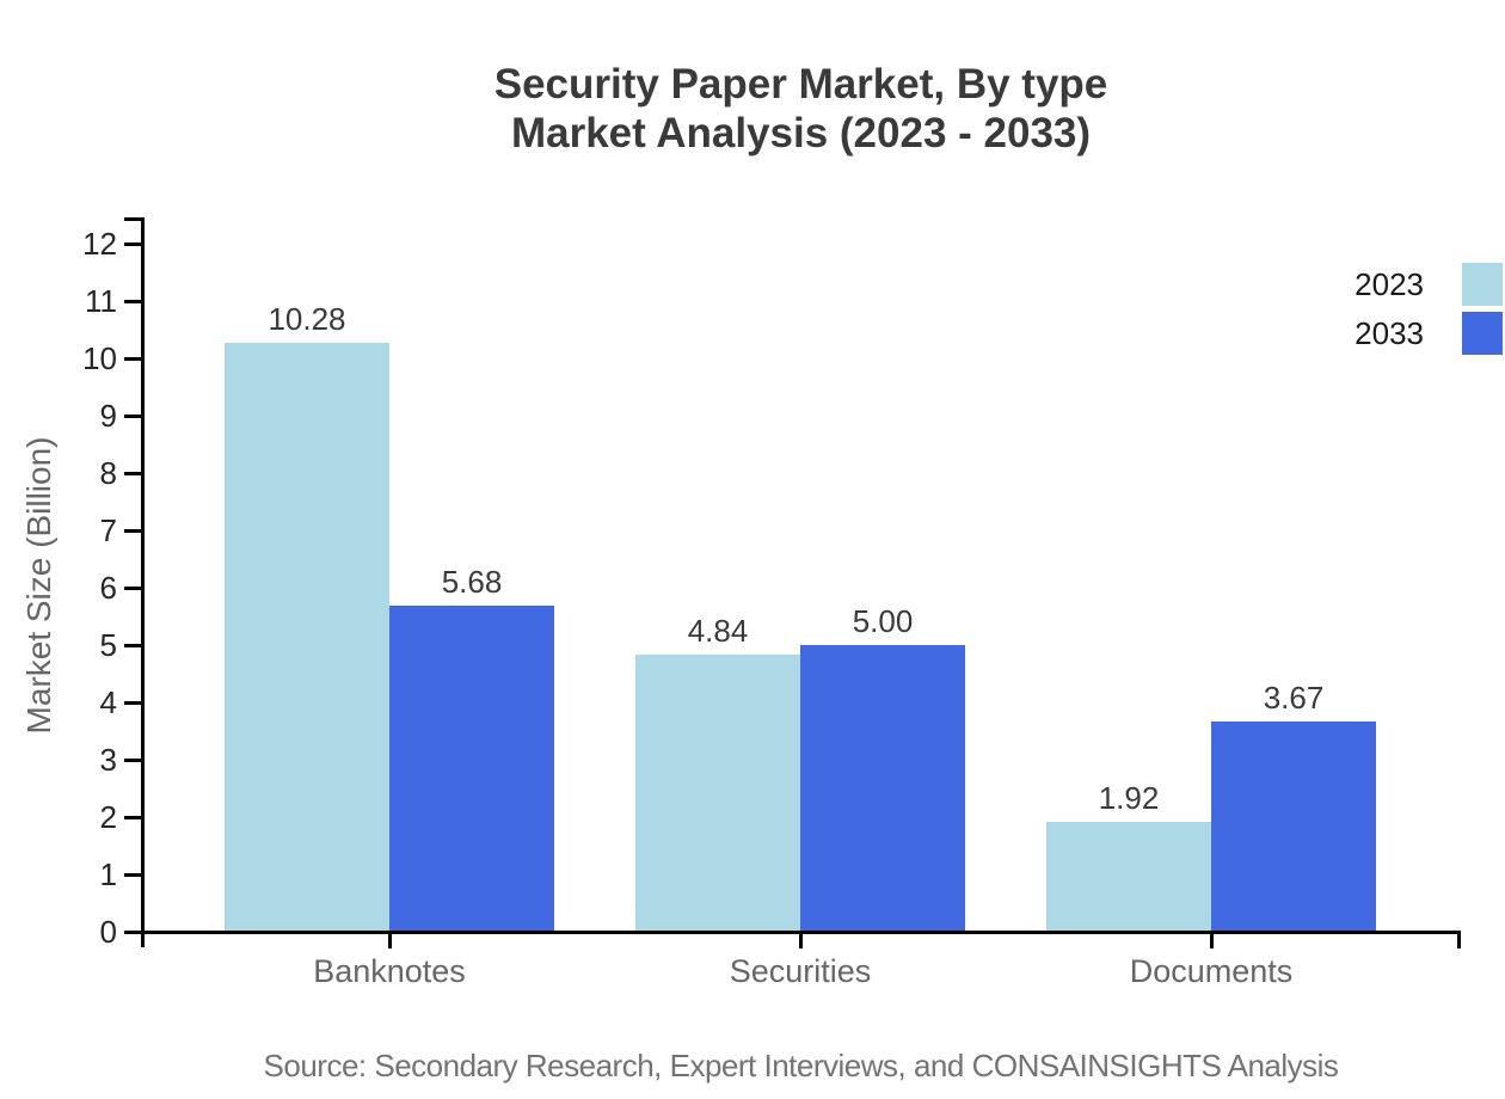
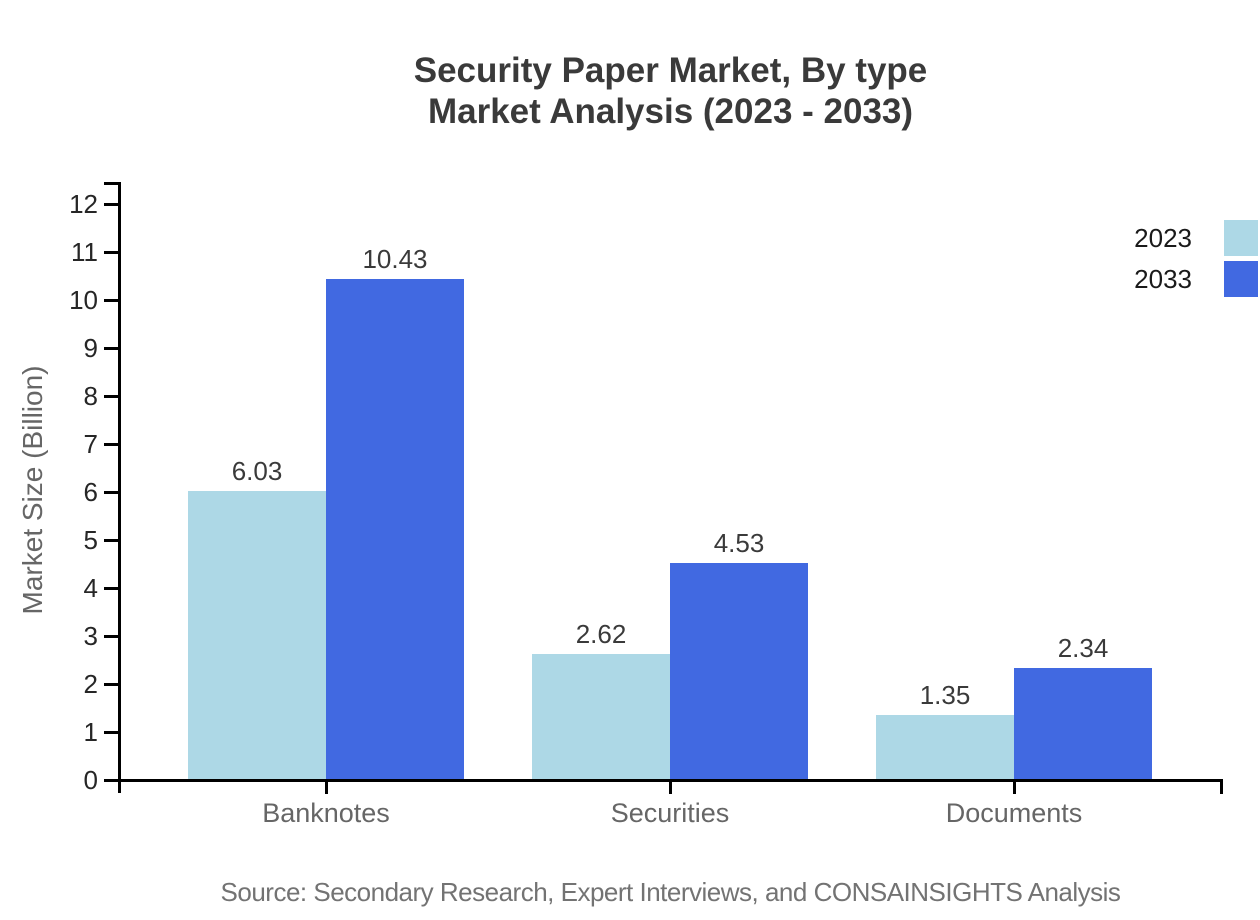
2023/Banknotes: 10.28 -> 6.03
2033/Banknotes: 5.68 -> 10.43
2023/Securities: 4.84 -> 2.62
2033/Securities: 5.00 -> 4.53
2023/Documents: 1.92 -> 1.35
2033/Documents: 3.67 -> 2.34
